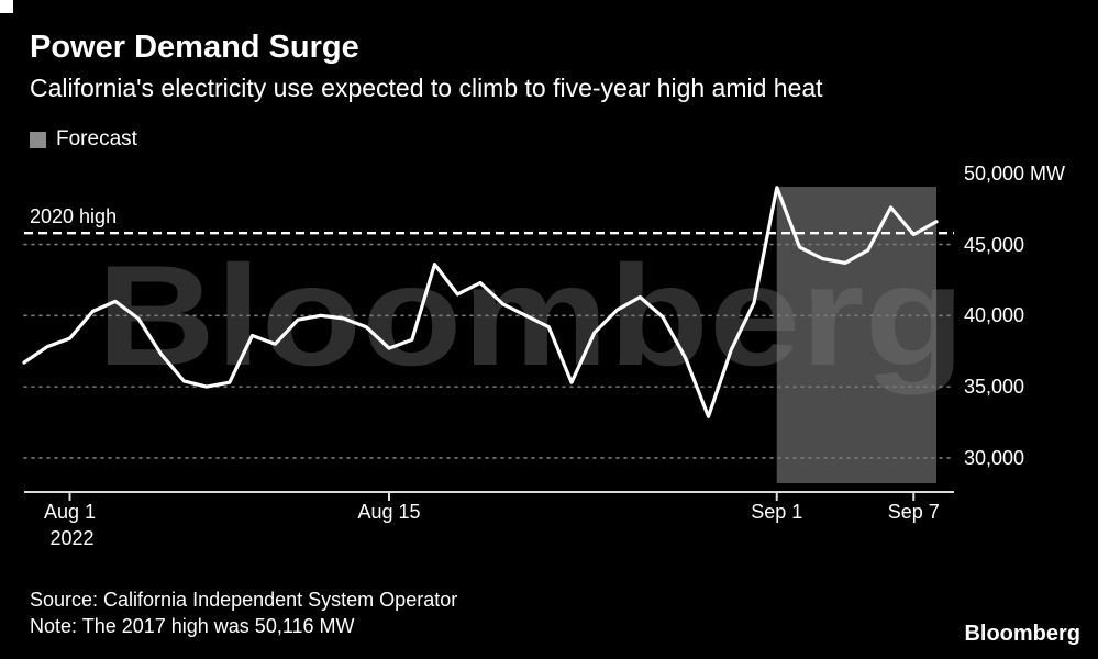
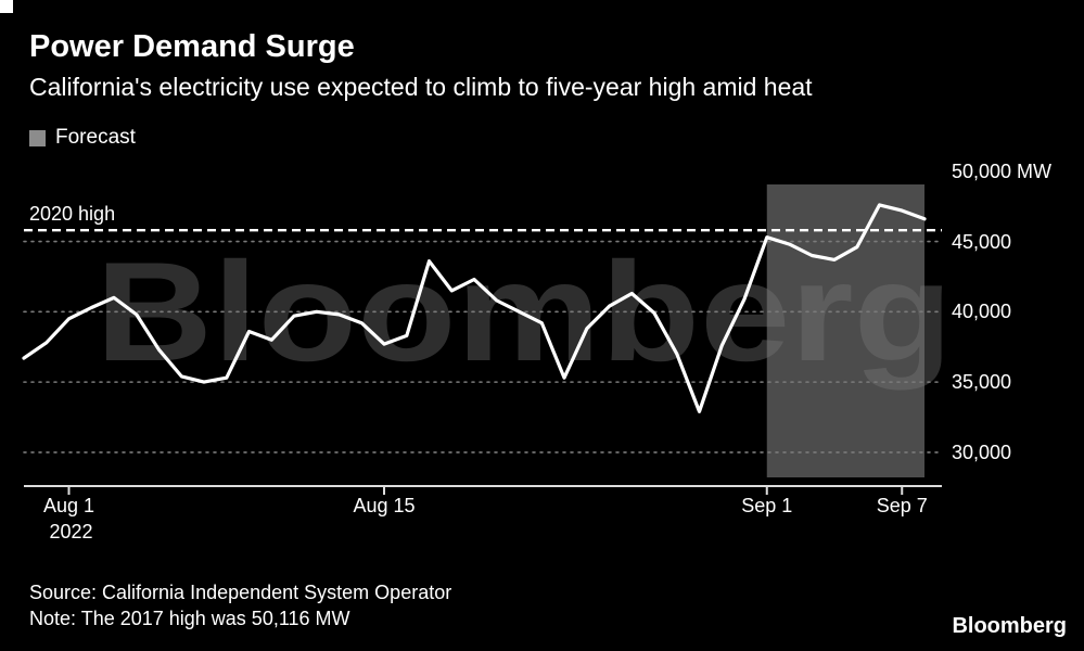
Aug 1: 38400 -> 39500
Sep 1: 49000 -> 45300
Sep 7: 45700 -> 47200
